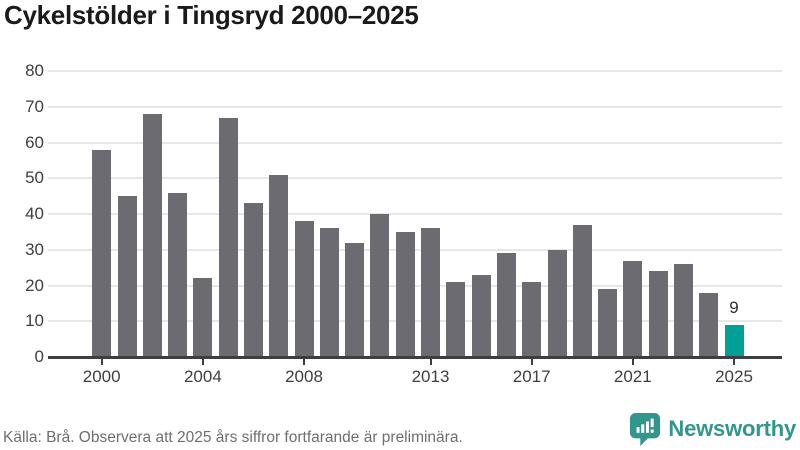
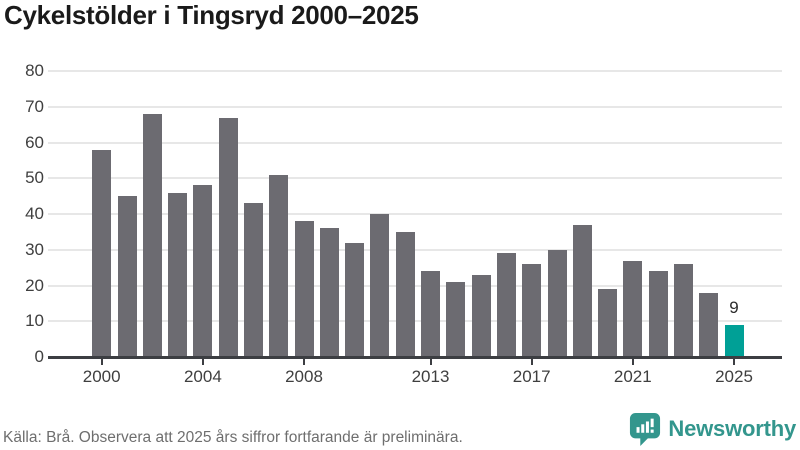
2004: 22 -> 48
2013: 36 -> 24
2017: 21 -> 26
